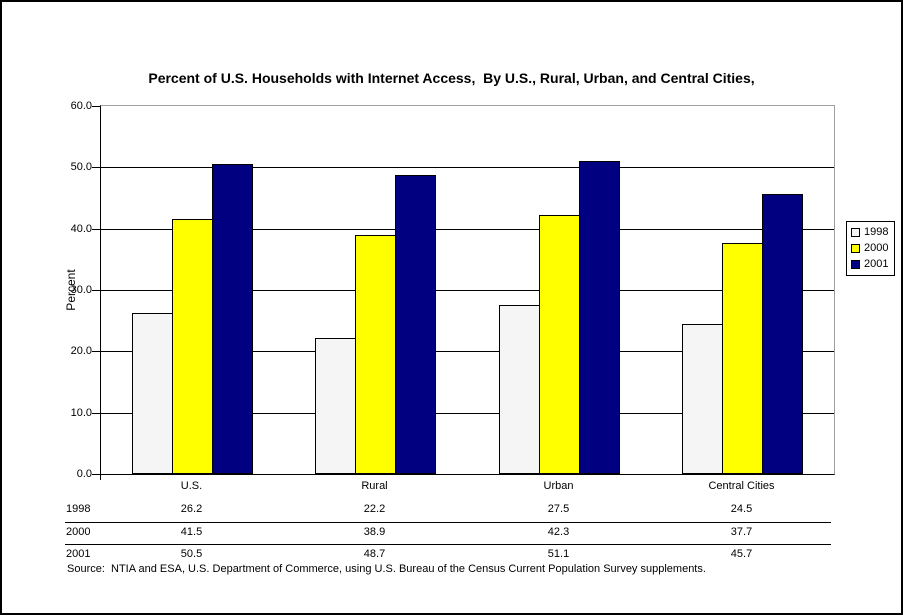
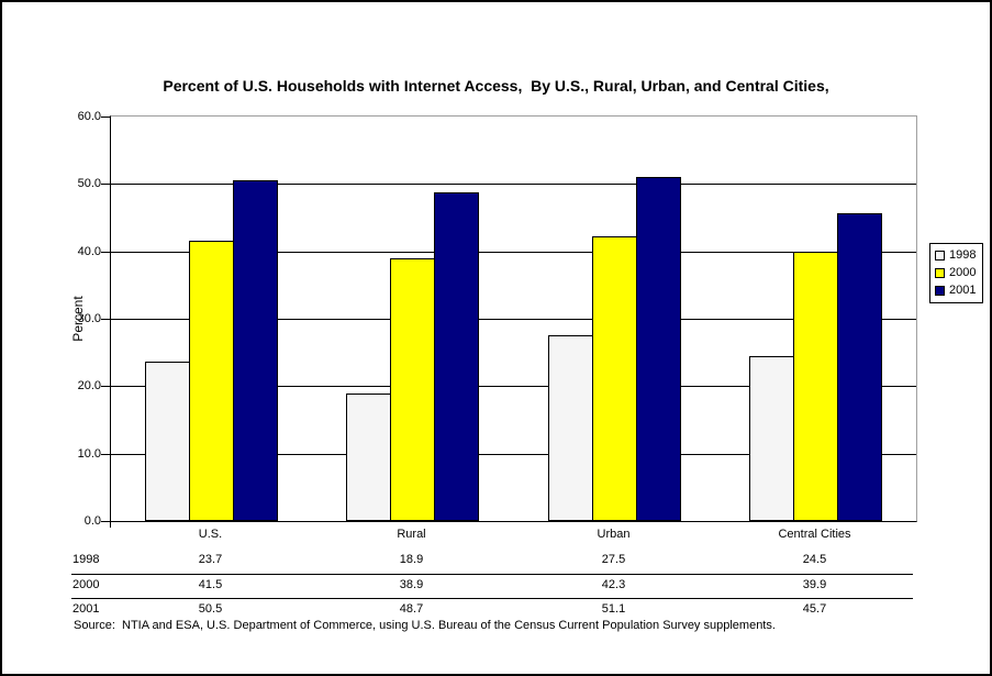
1998/U.S.: 26.2 -> 23.7
1998/Rural: 22.2 -> 18.9
2000/Central Cities: 37.7 -> 39.9
